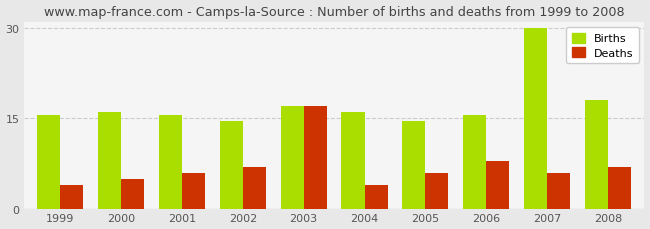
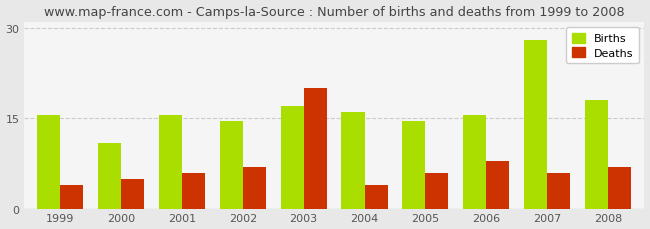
Births/2000: 16.0 -> 11.0
Deaths/2003: 17 -> 20
Births/2007: 30.0 -> 28.0
